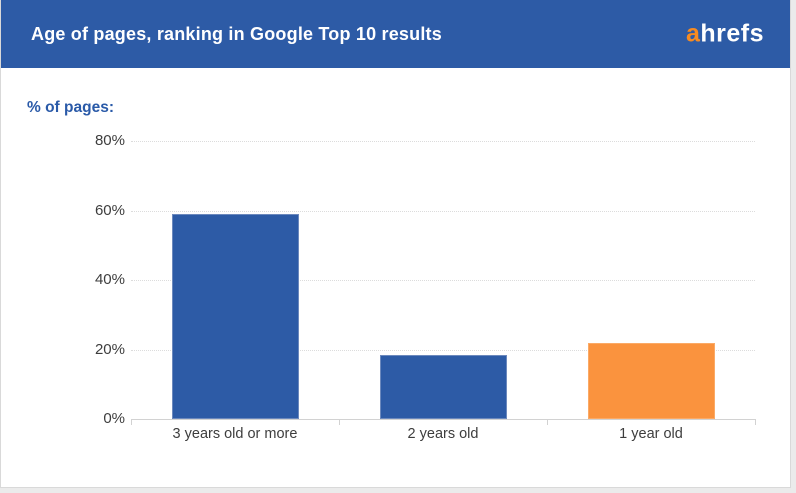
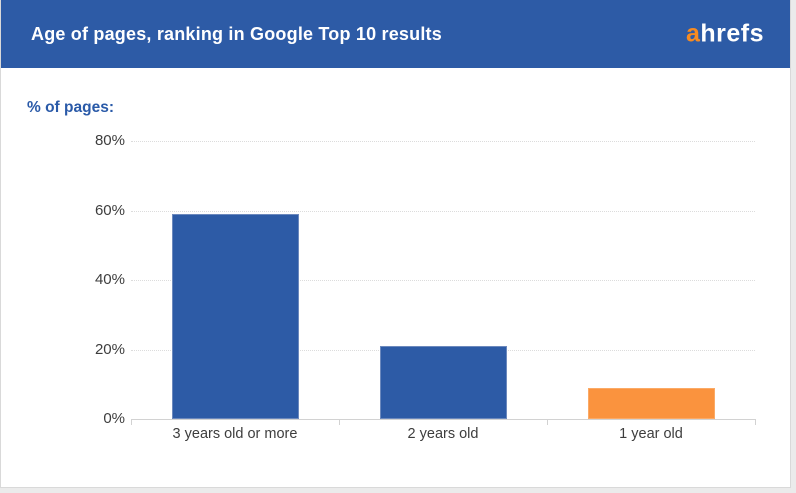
2 years old: 18% -> 21%
1 year old: 22% -> 9%
